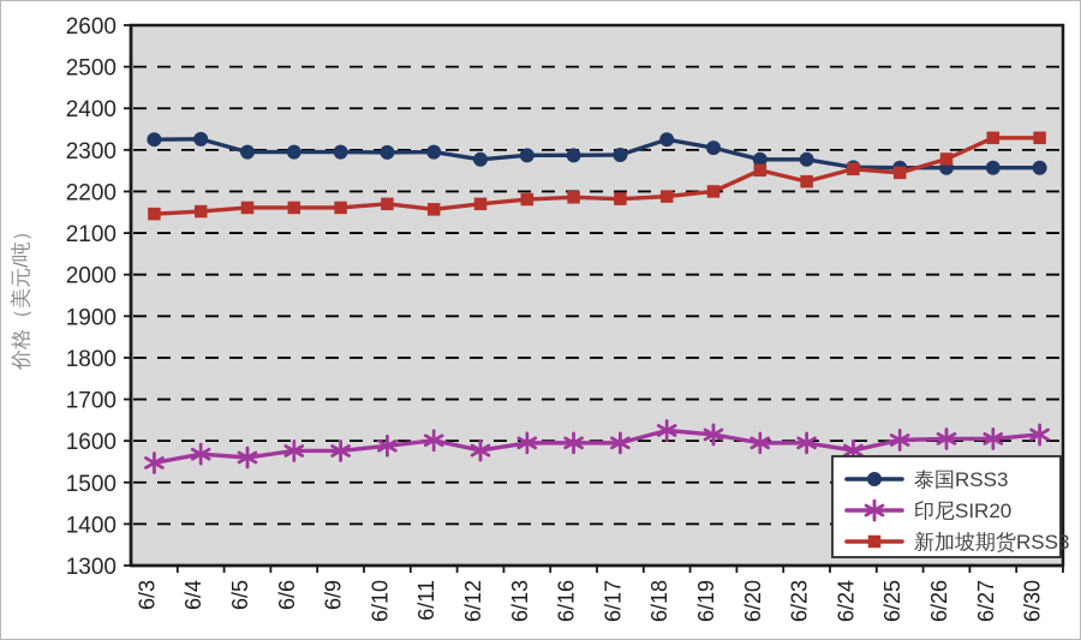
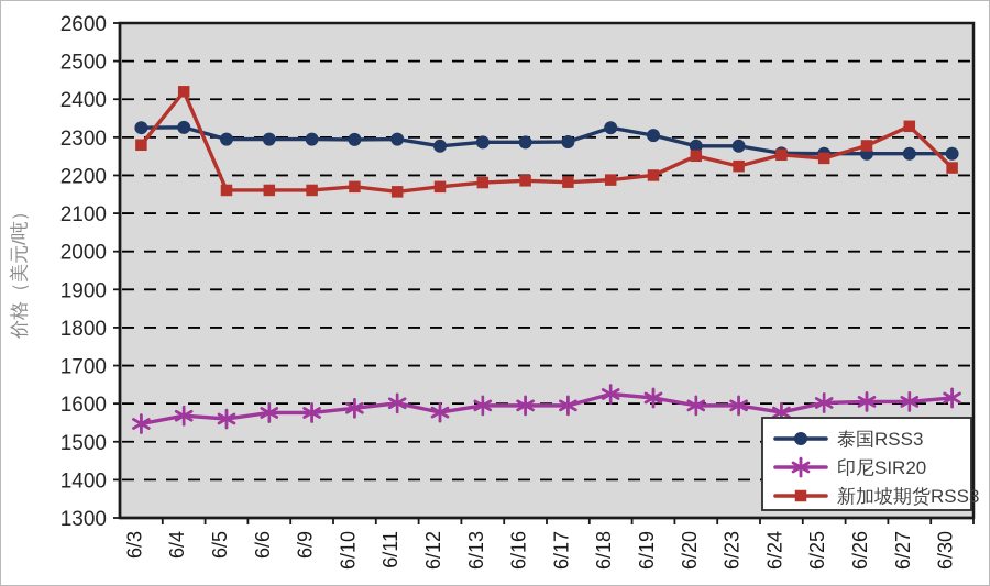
新加坡期货RSS3/6/3: 2150 -> 2280
新加坡期货RSS3/6/4: 2150 -> 2420
新加坡期货RSS3/6/30: 2330 -> 2220
